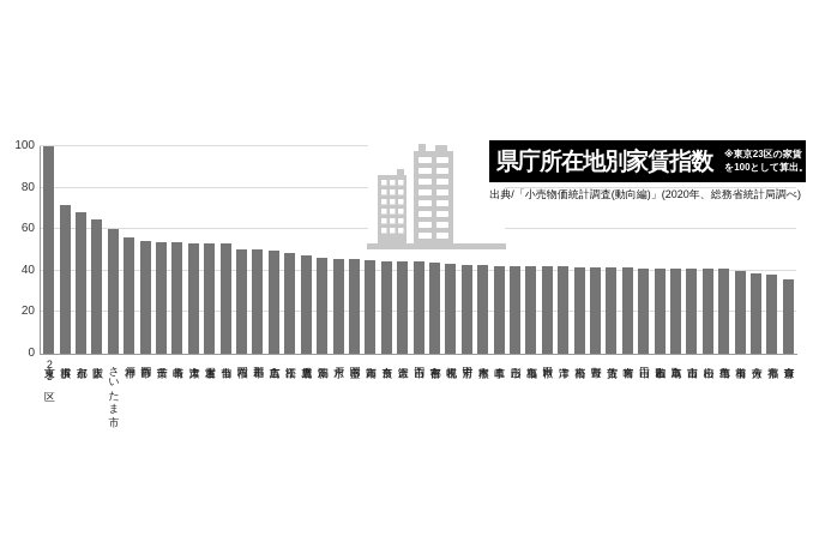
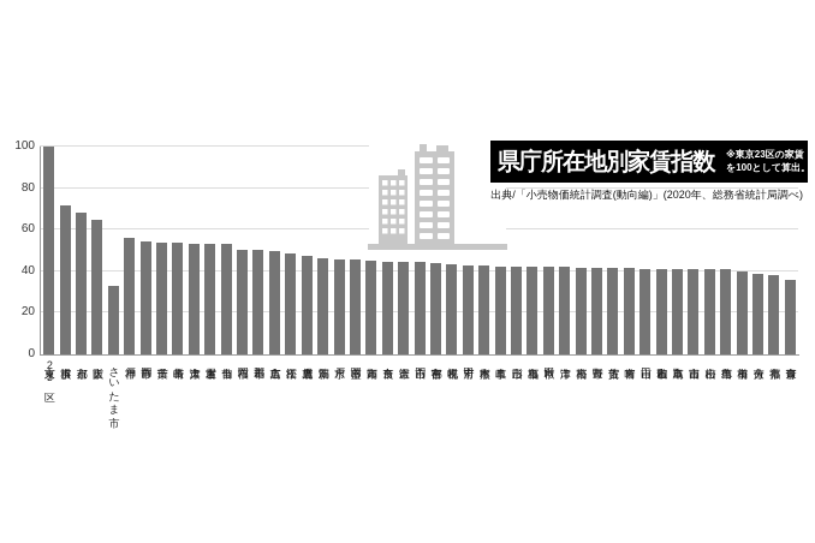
さいたま市: 60 -> 33
